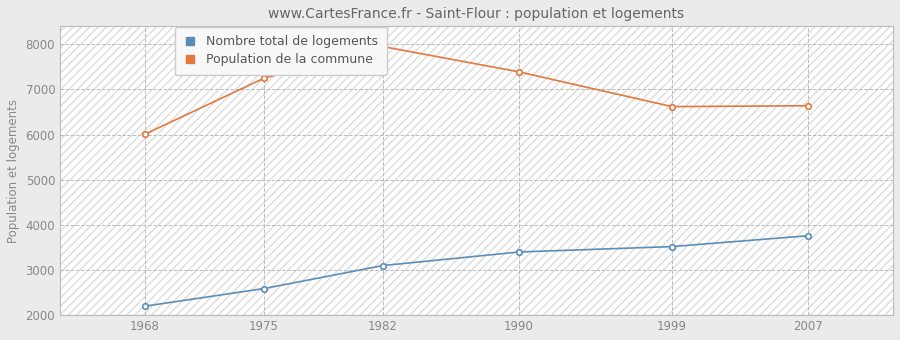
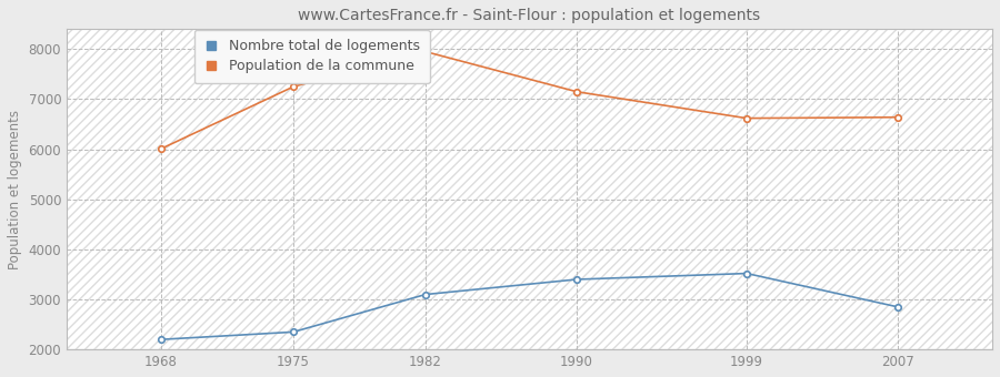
Nombre total de logements/1975: 2590 -> 2350
Population de la commune/1990: 7390 -> 7150
Nombre total de logements/2007: 3760 -> 2850
